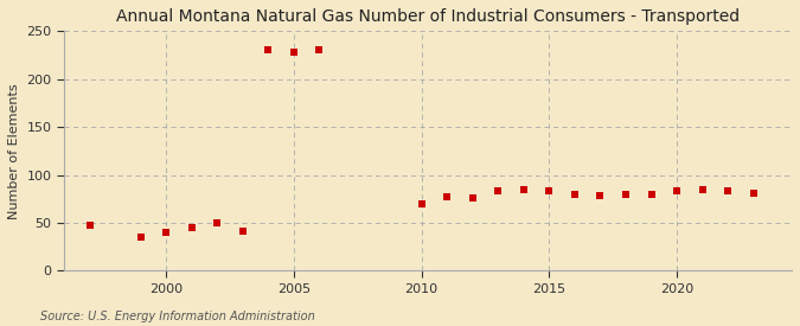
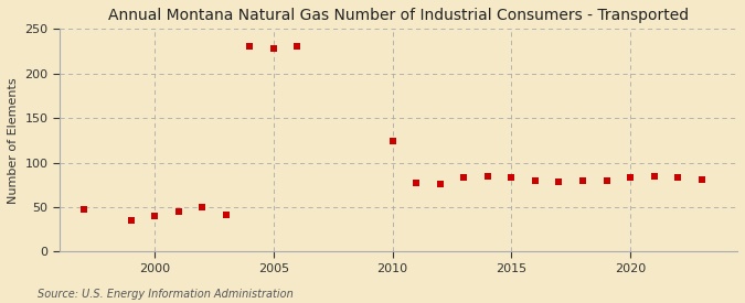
2010: 70 -> 124
